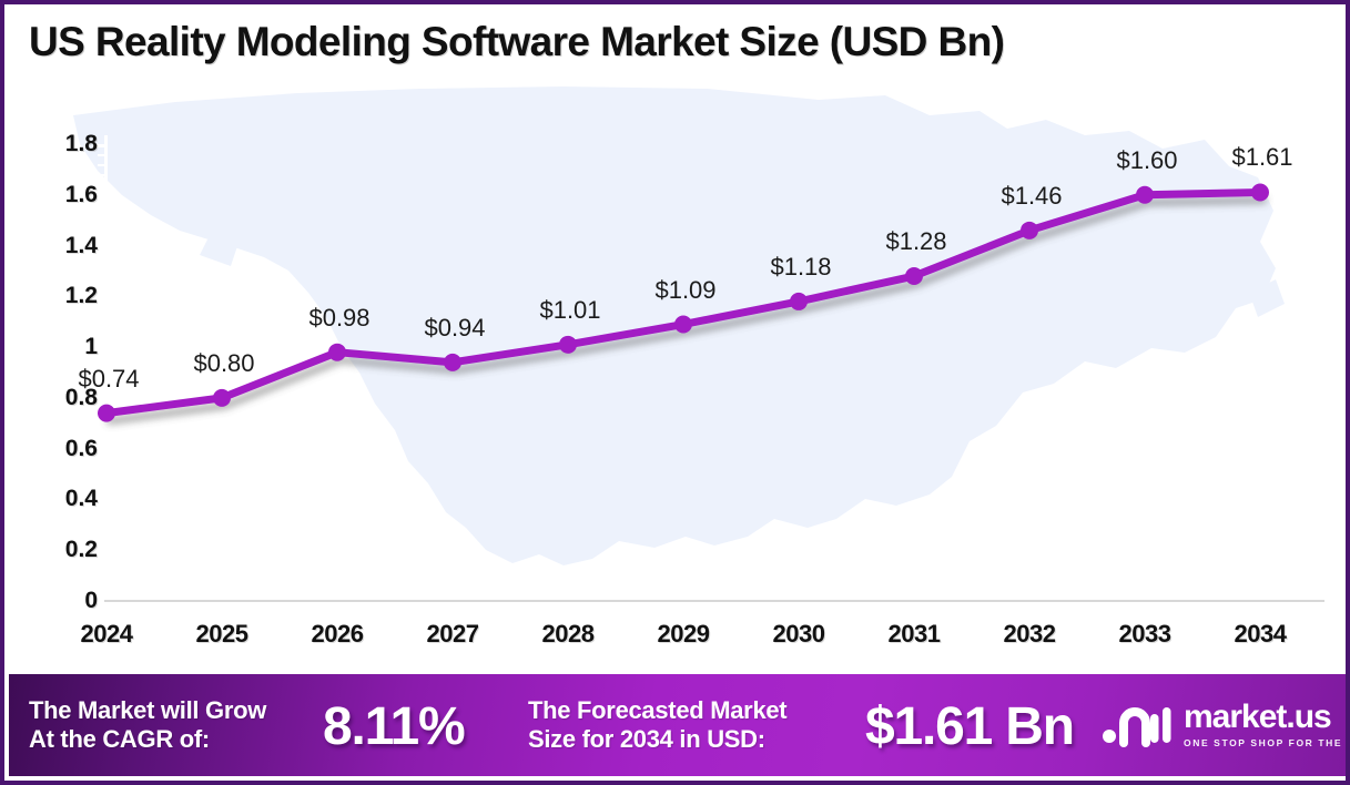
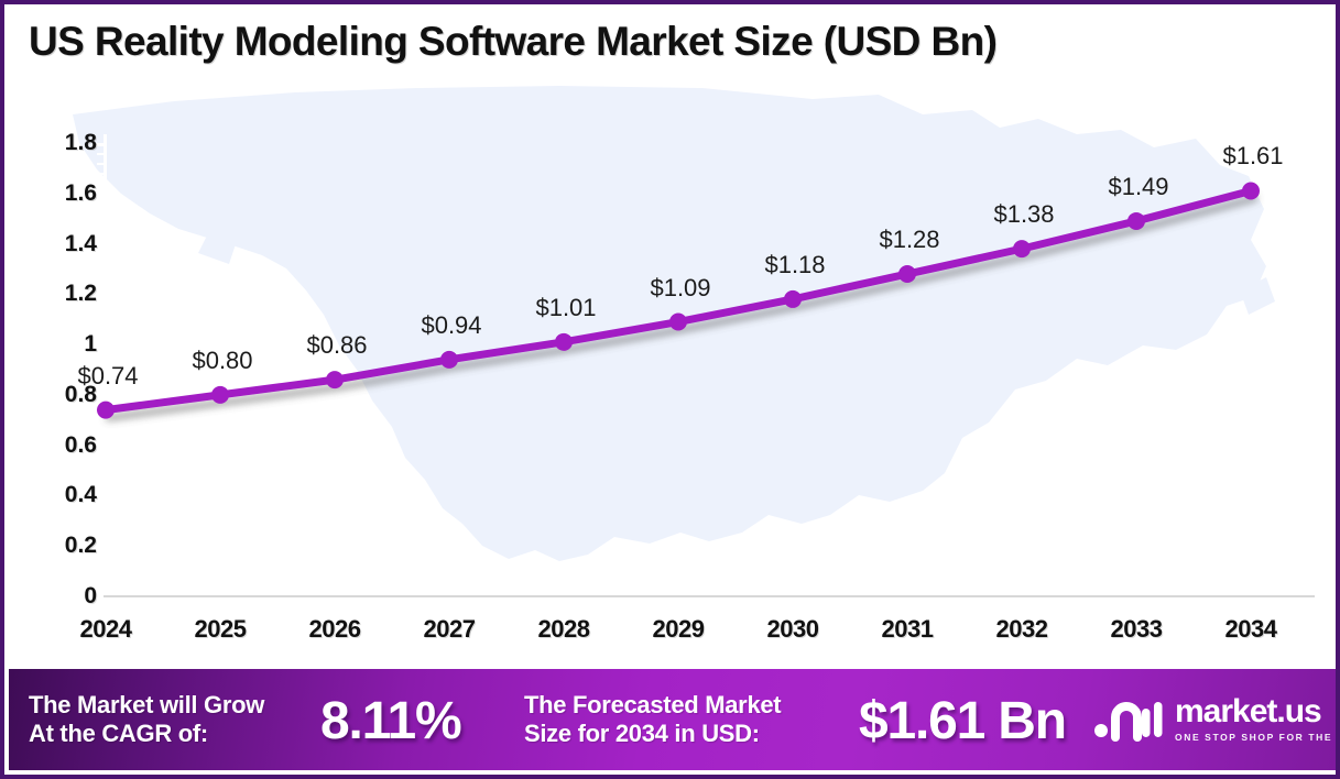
2026: $0.98 -> $0.86
2032: $1.46 -> $1.38
2033: $1.60 -> $1.49
